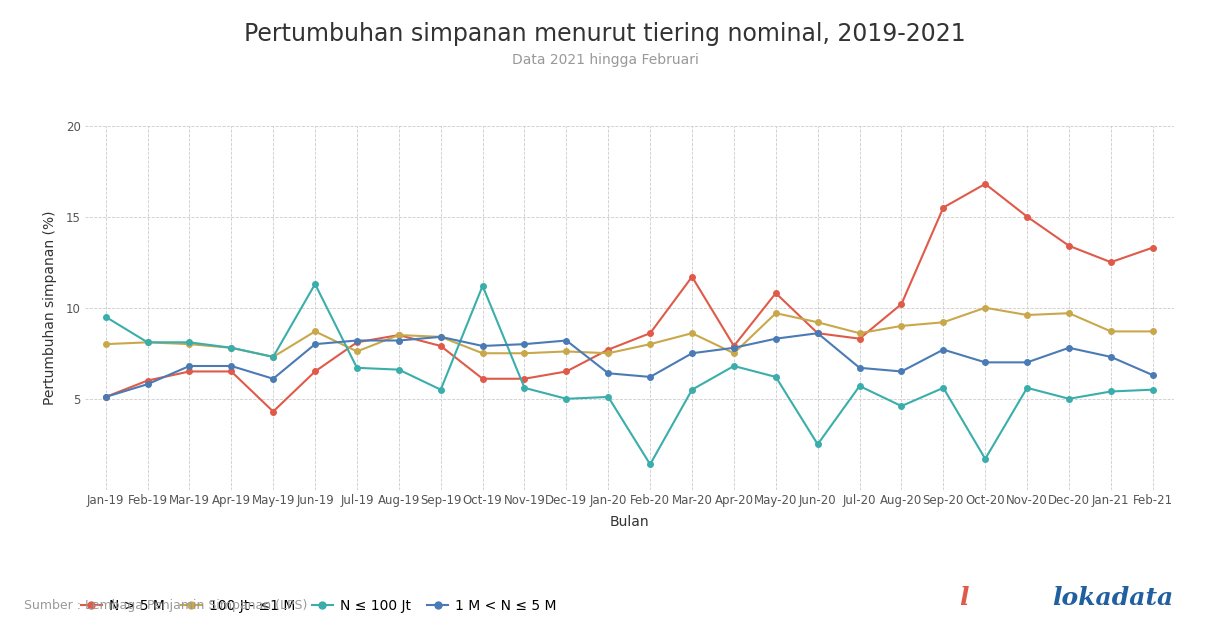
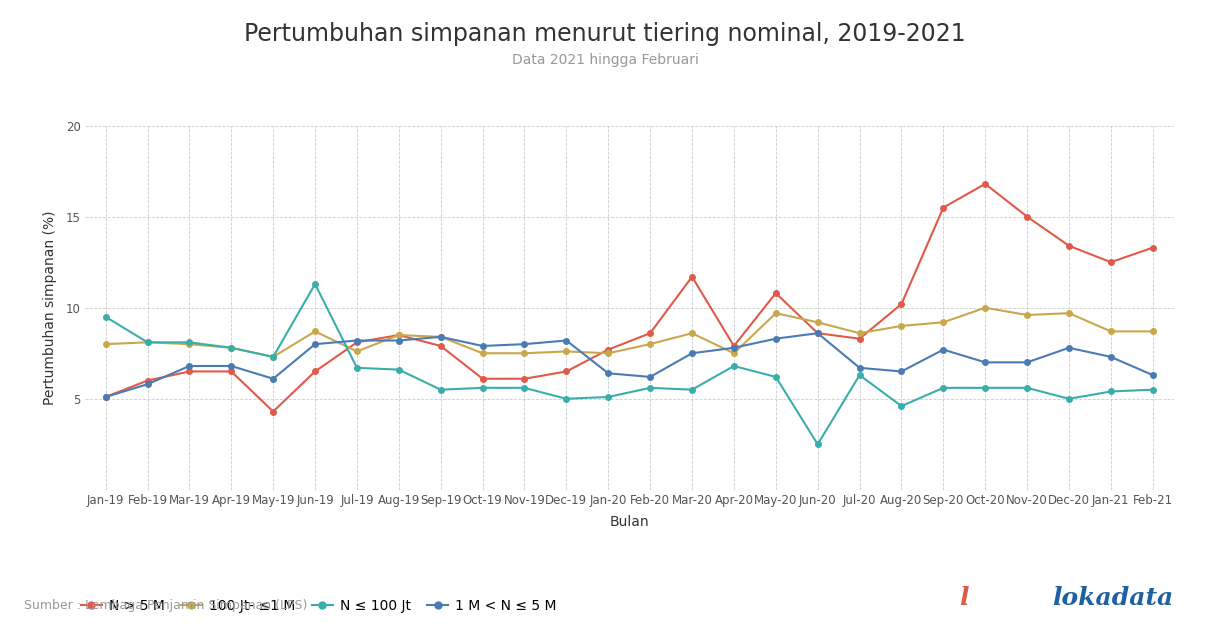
N ≤ 100 Jt/Oct-19: 11.2 -> 5.6
N ≤ 100 Jt/Feb-20: 1.4 -> 5.6
N ≤ 100 Jt/Jul-20: 5.7 -> 6.3
N ≤ 100 Jt/Oct-20: 1.7 -> 5.6
